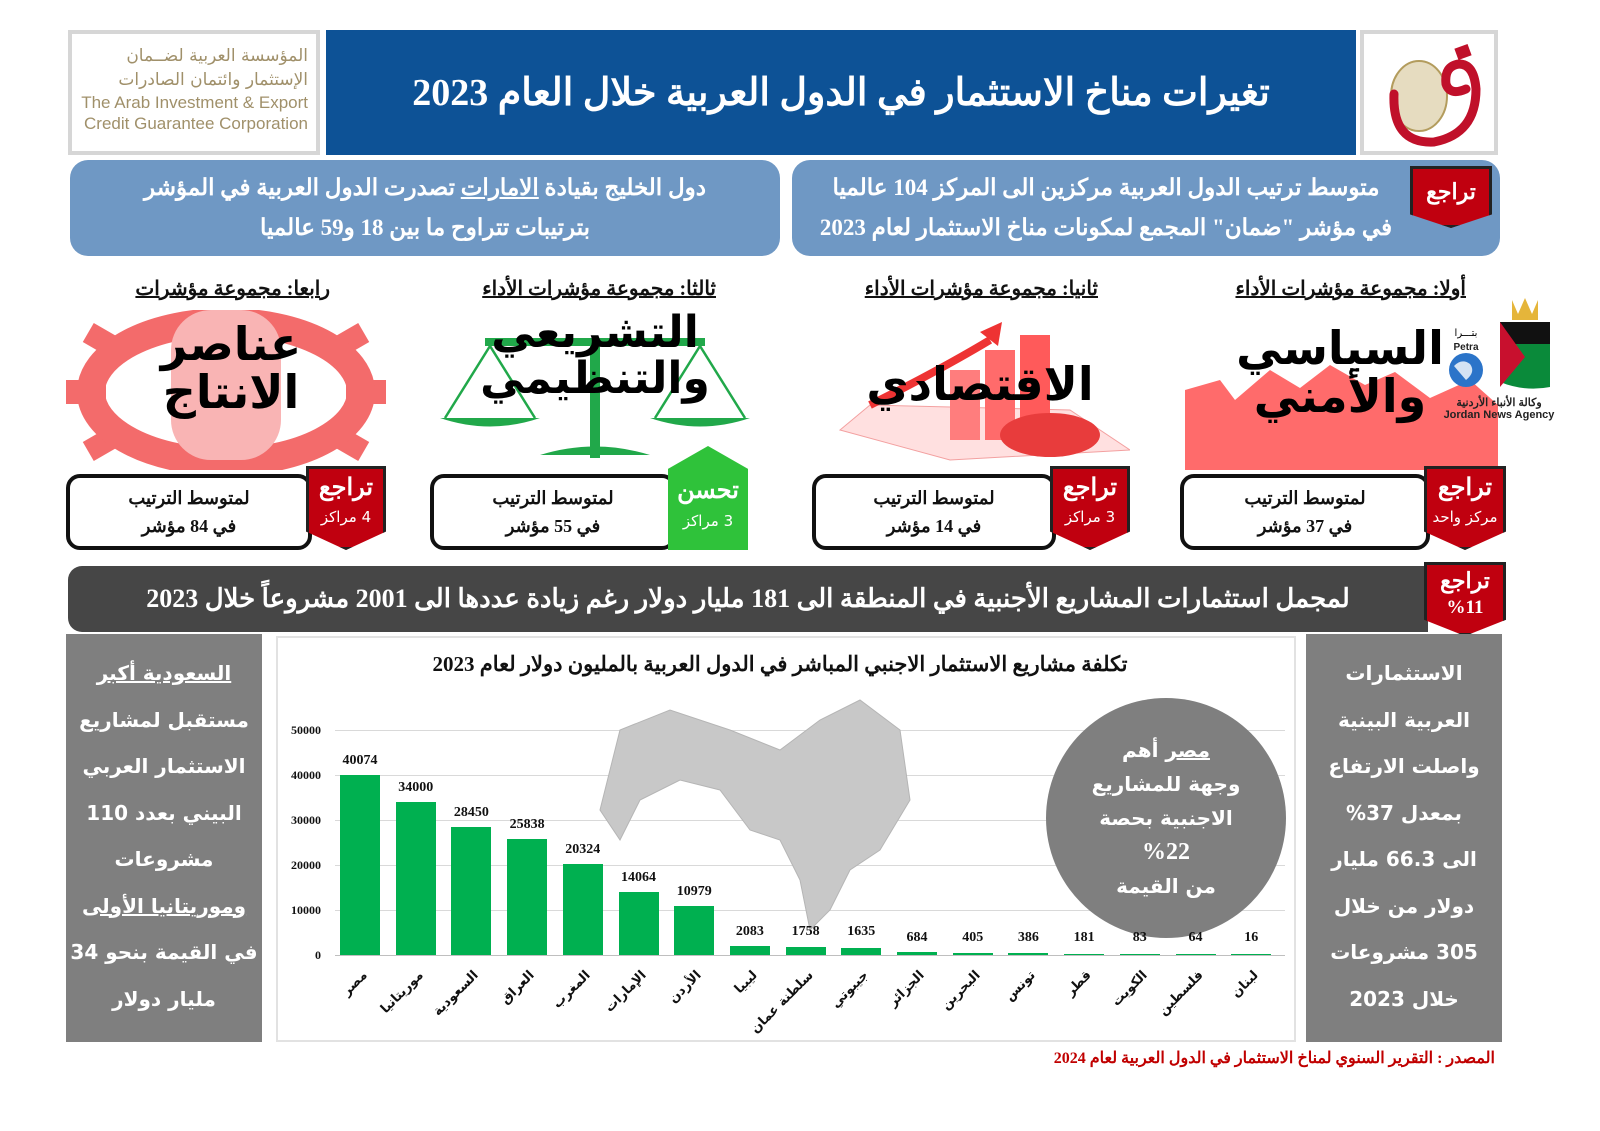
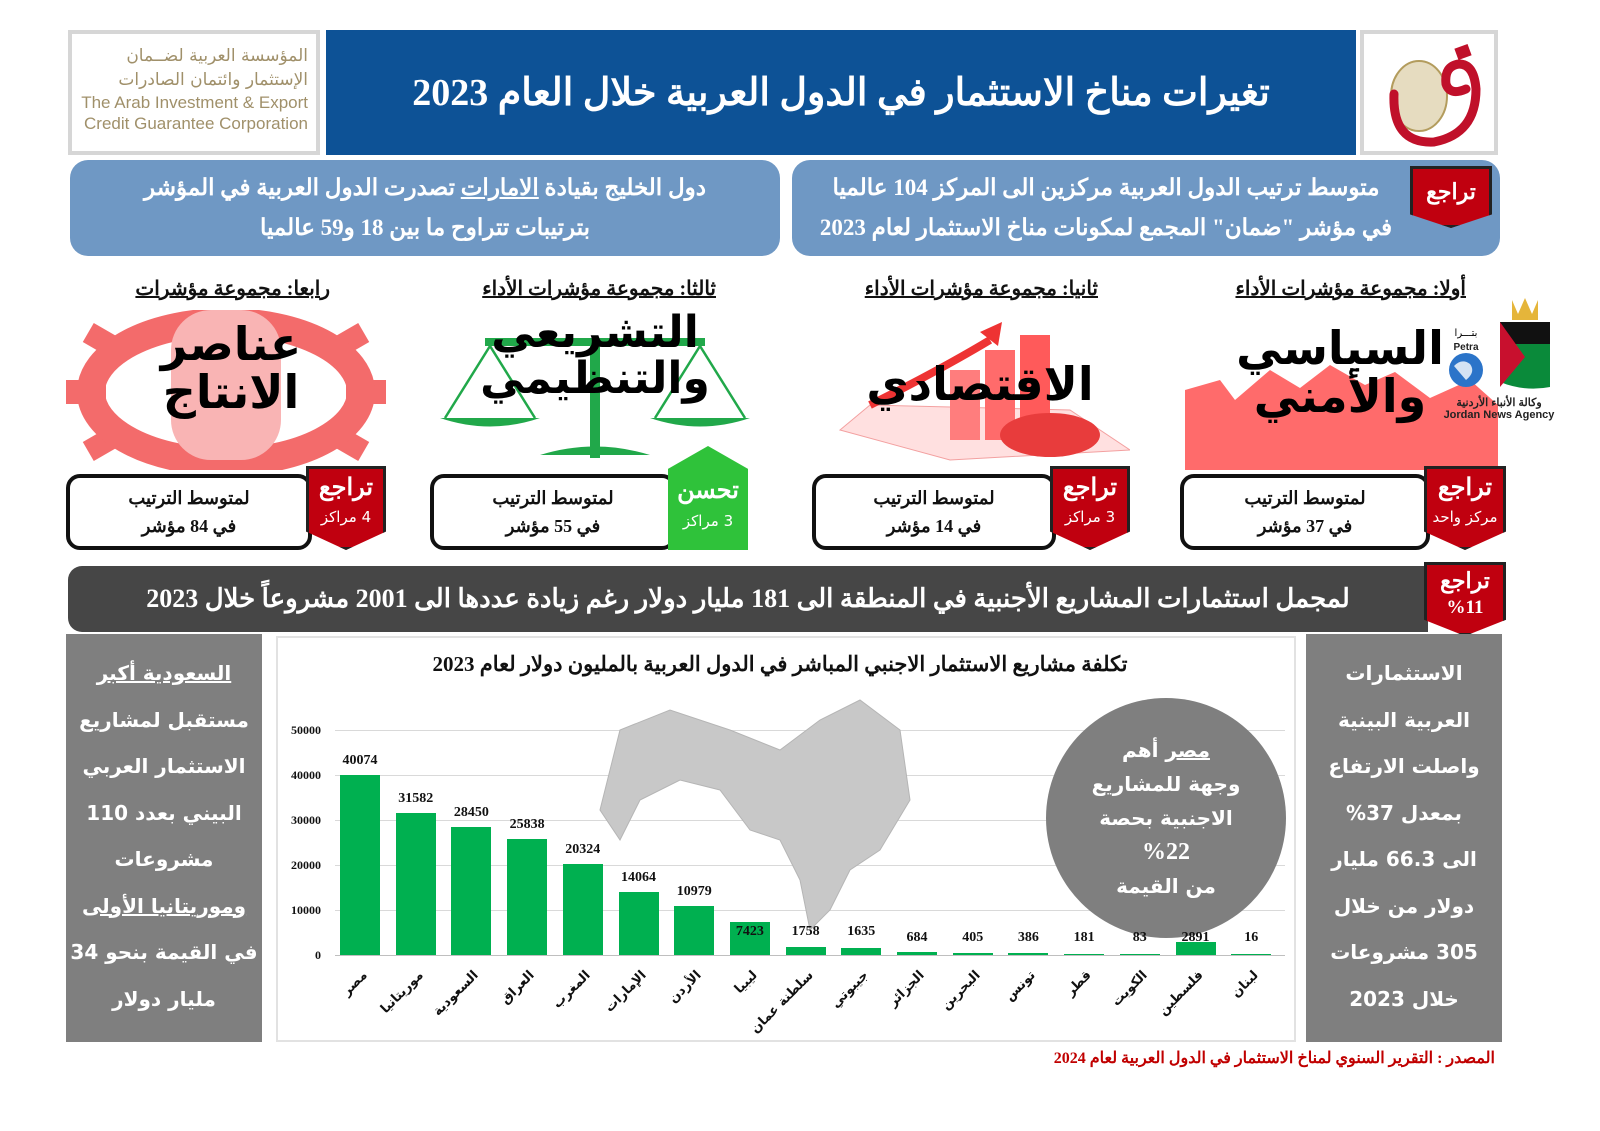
موريتانيا: 34000 -> 31582
ليبيا: 2083 -> 7423
فلسطين: 64 -> 2891
